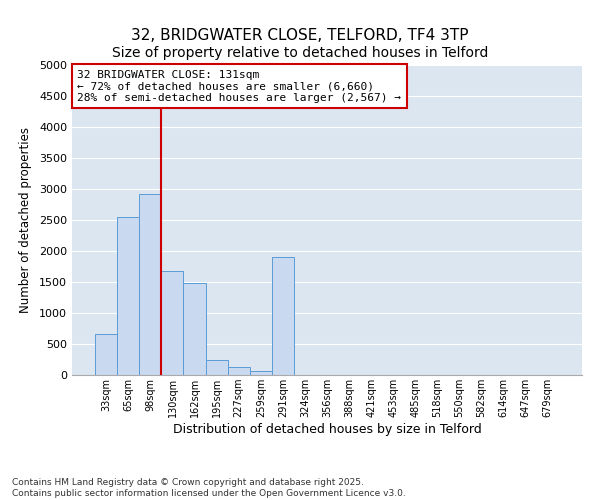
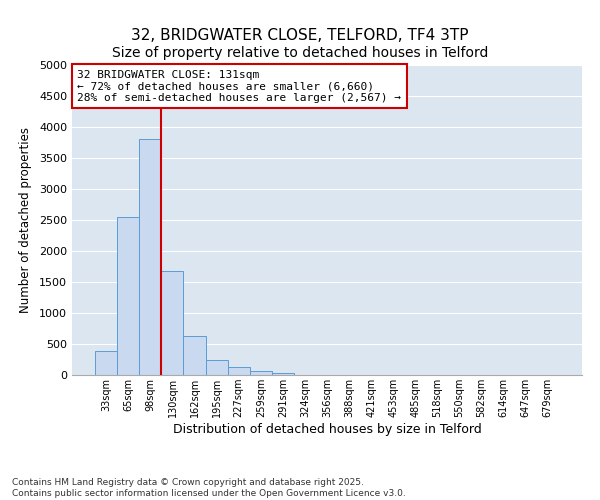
33sqm: 660 -> 390
98sqm: 2920 -> 3800
162sqm: 1480 -> 630
291sqm: 1900 -> 40
